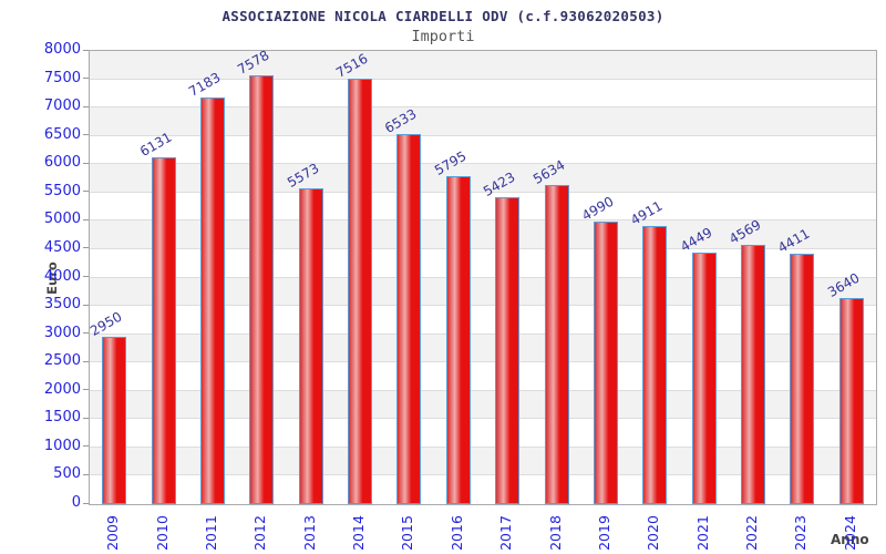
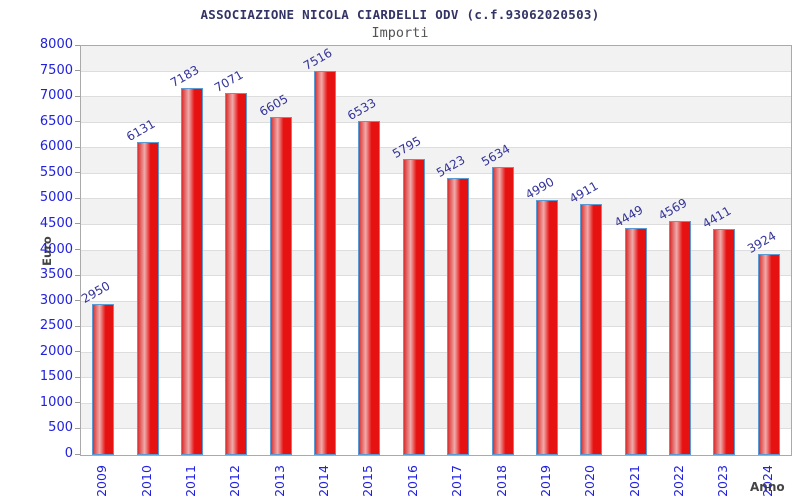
2012: 7578 -> 7071
2013: 5573 -> 6605
2024: 3640 -> 3924
